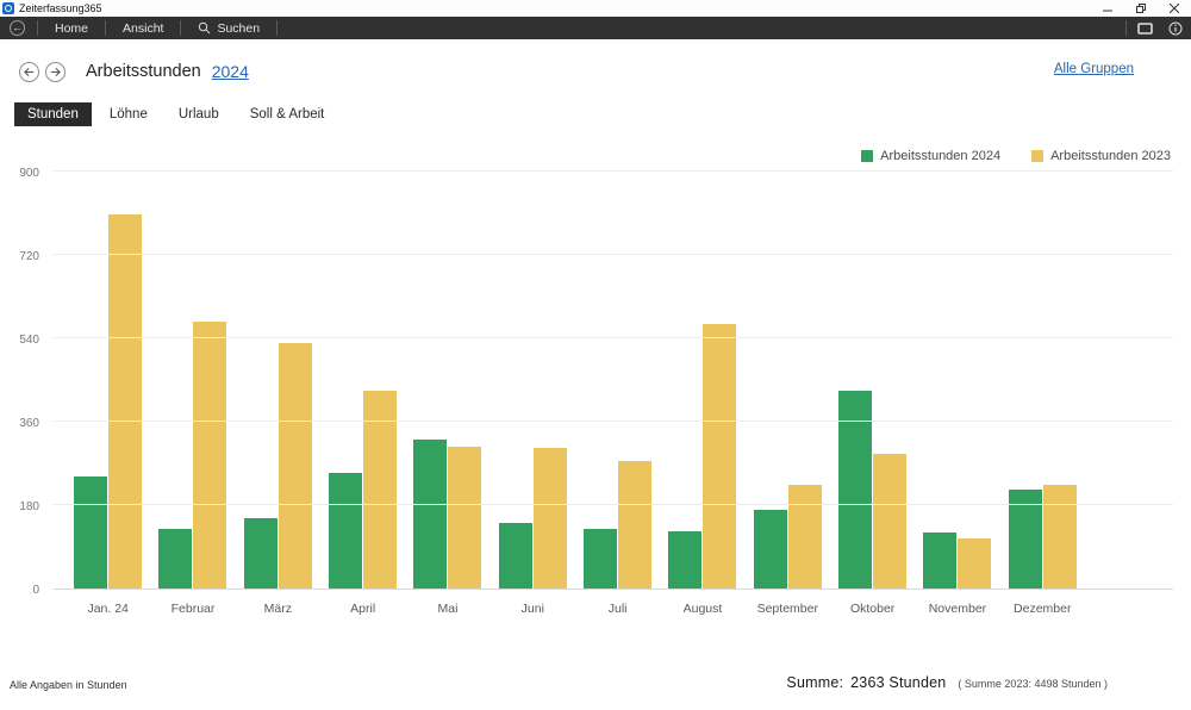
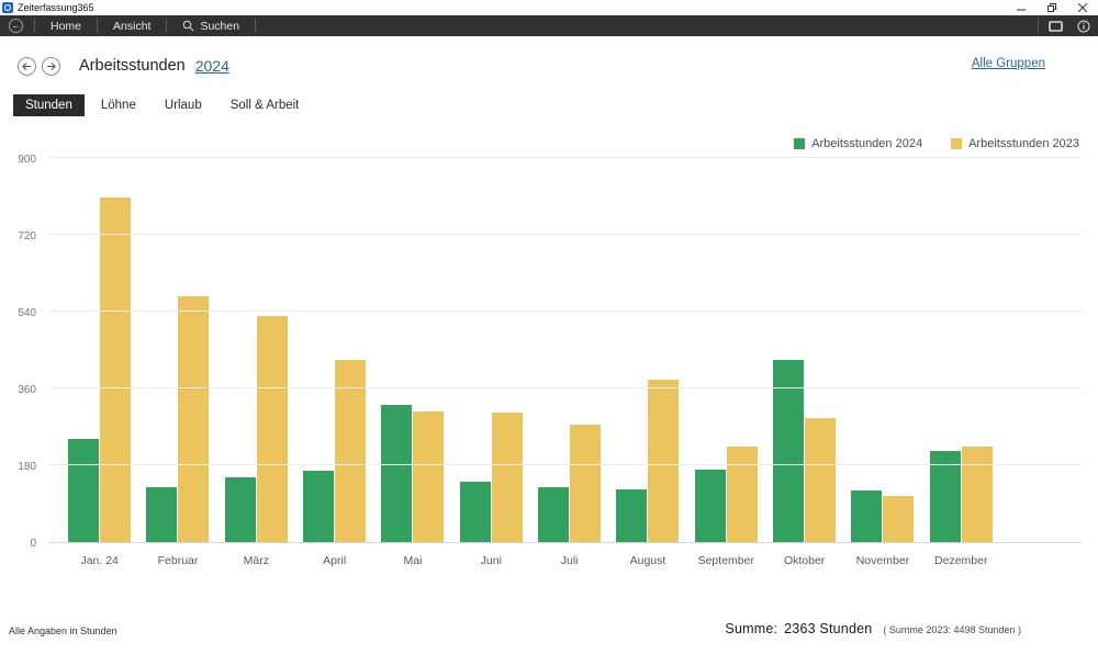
Arbeitsstunden 2024/April: 250 -> 170
Arbeitsstunden 2023/August: 570 -> 380
